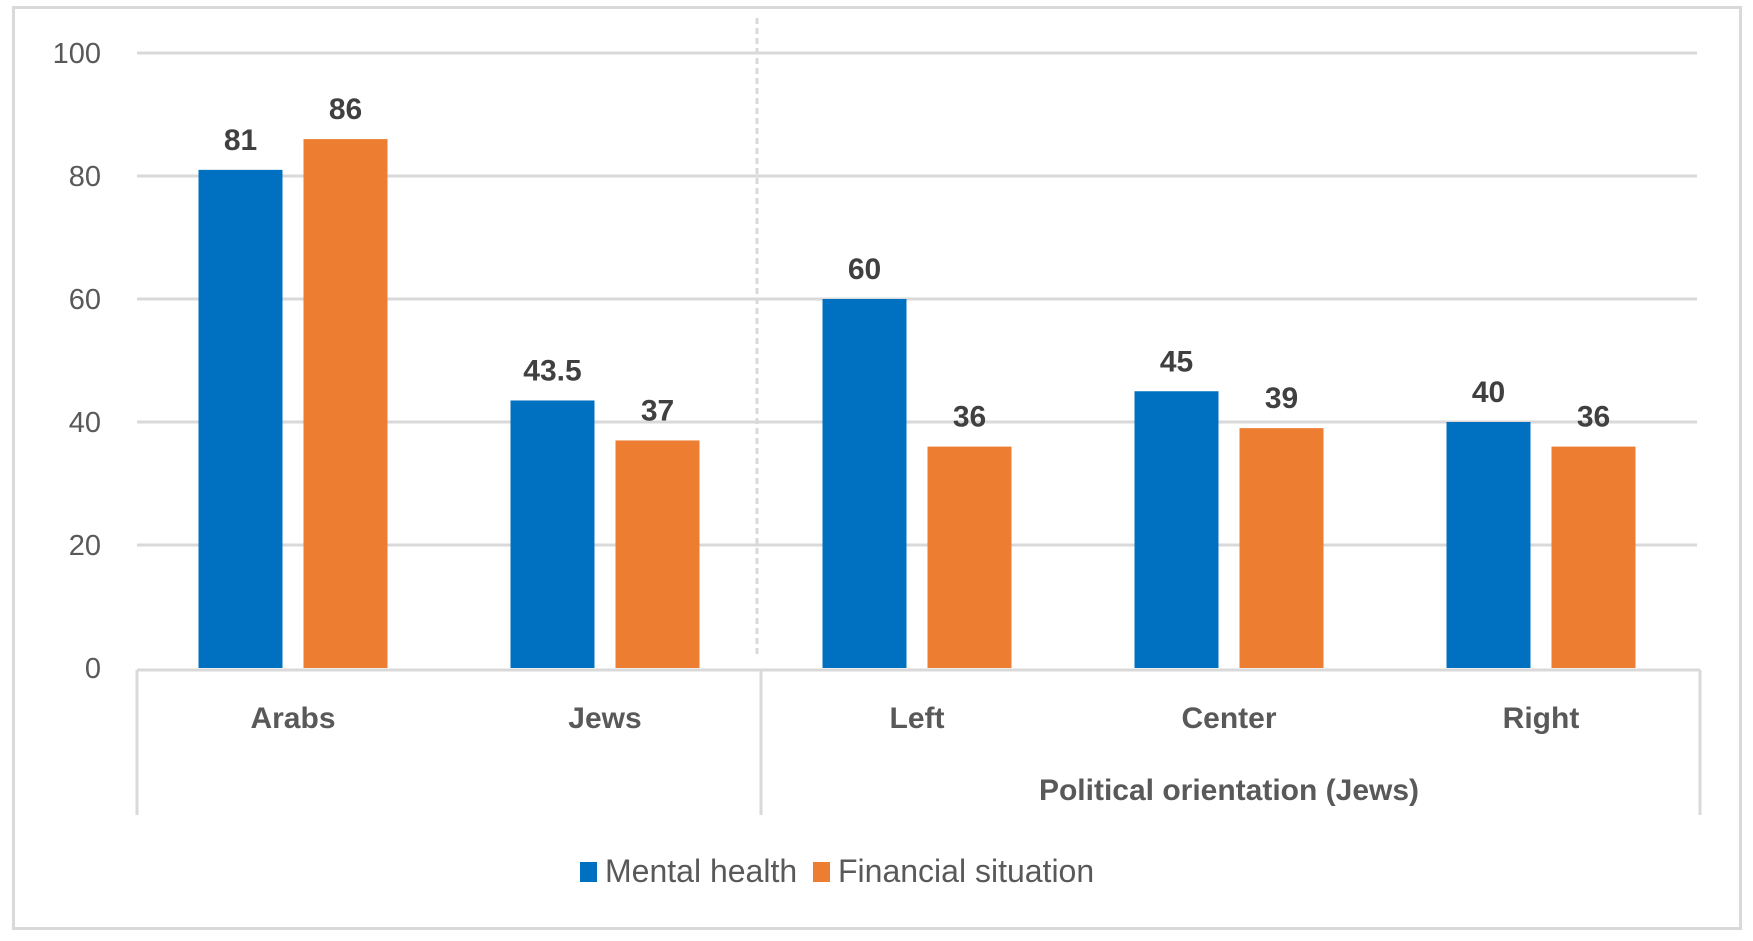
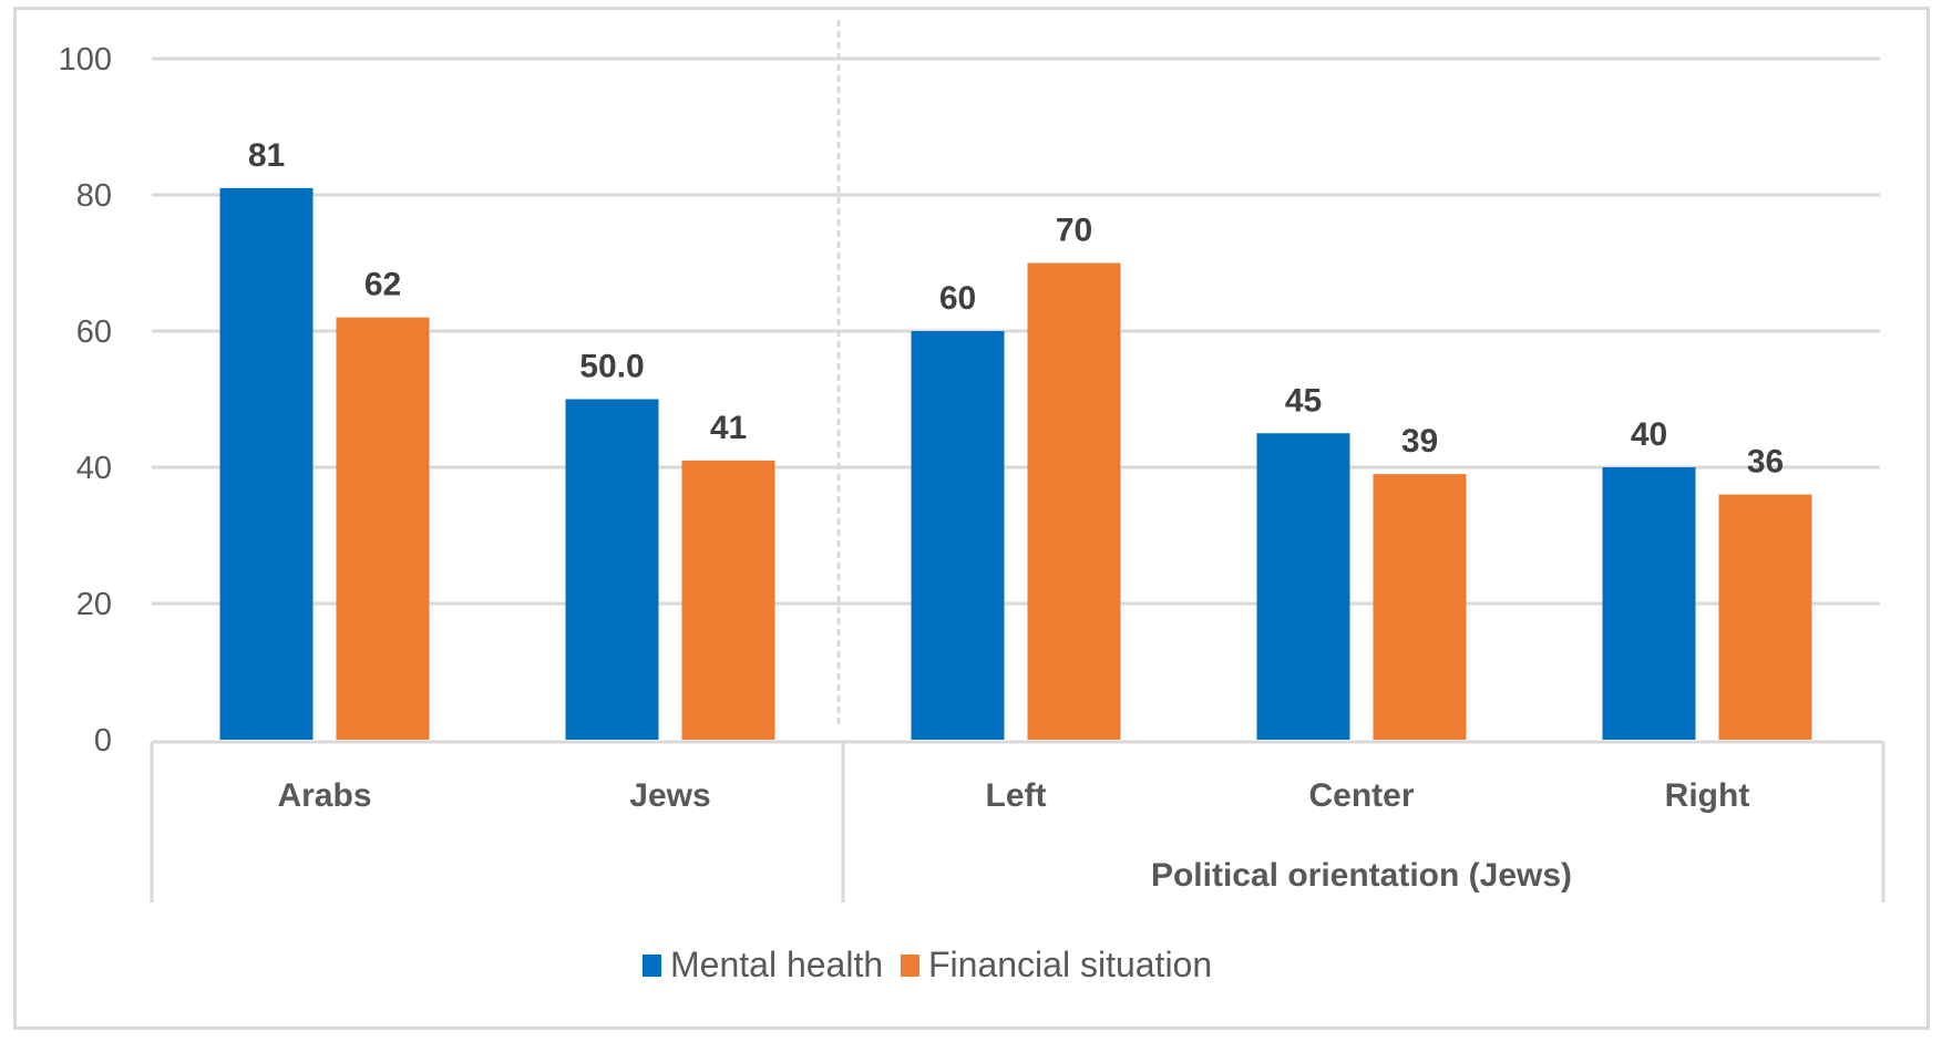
Financial situation/Arabs: 86 -> 62
Mental health/Jews: 43.5 -> 50.0
Financial situation/Jews: 37 -> 41
Financial situation/Left: 36 -> 70
